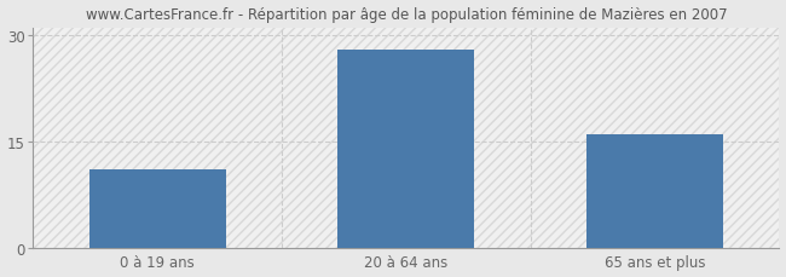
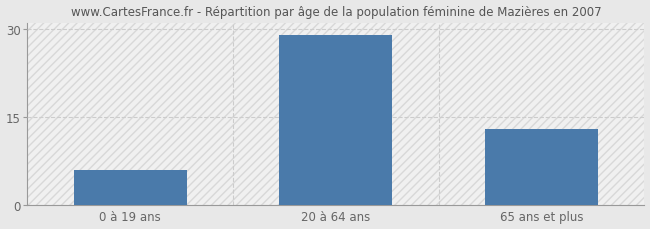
0 à 19 ans: 11 -> 6
20 à 64 ans: 28 -> 29
65 ans et plus: 16 -> 13
